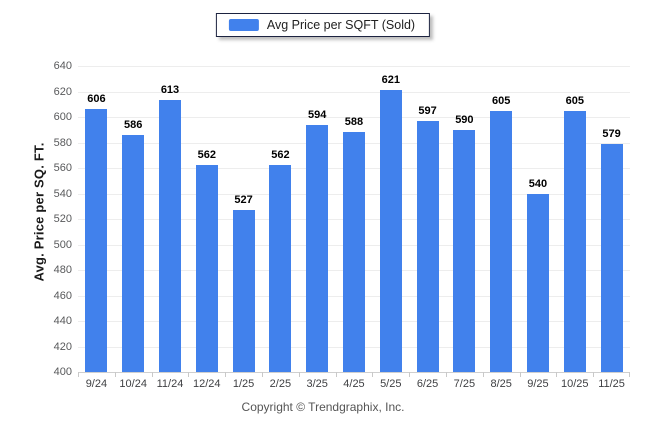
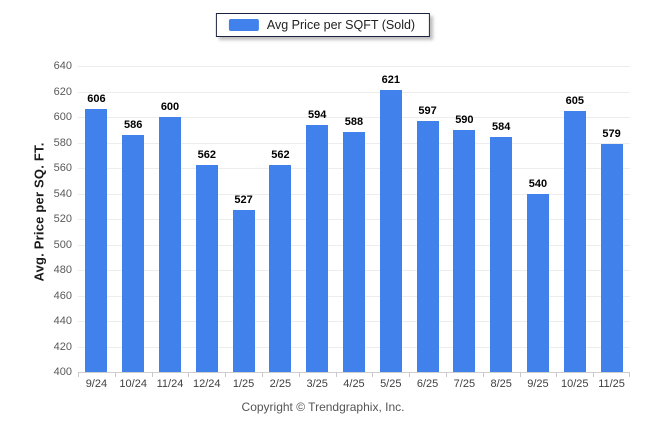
11/24: 613 -> 600
8/25: 605 -> 584
